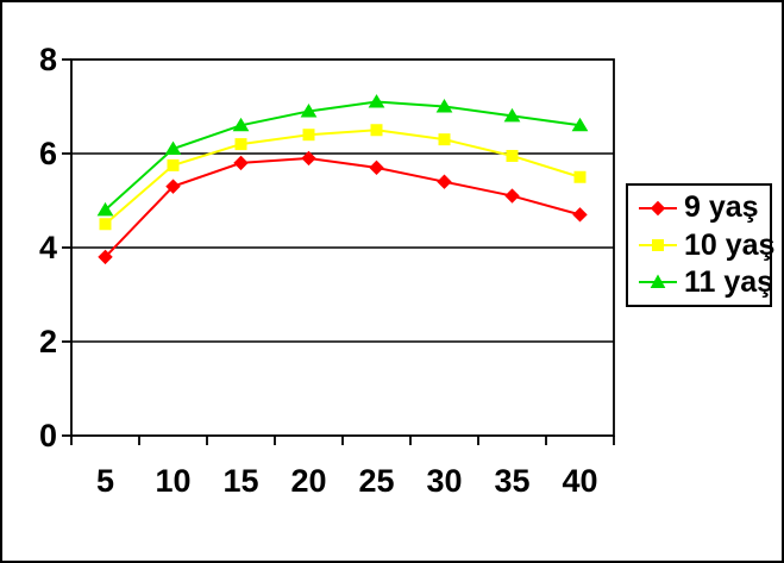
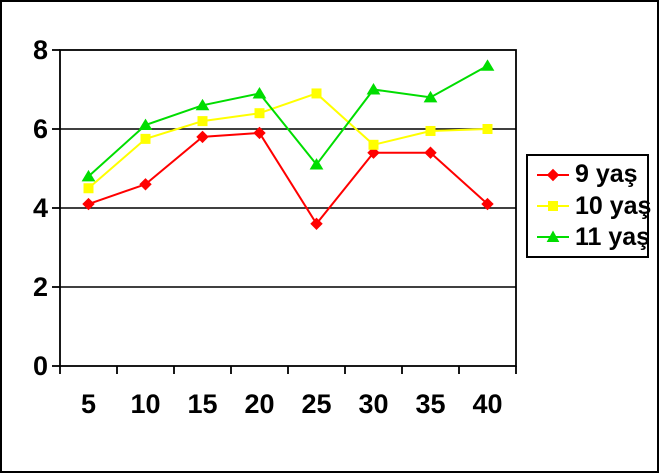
9 yaş/5: 3.8 -> 4.1
9 yaş/10: 5.3 -> 4.6
9 yaş/25: 5.7 -> 3.6
10 yaş/25: 6.5 -> 6.9
11 yaş/25: 7.1 -> 5.1
10 yaş/30: 6.3 -> 5.6
9 yaş/35: 5.1 -> 5.4
9 yaş/40: 4.7 -> 4.1
10 yaş/40: 5.5 -> 6.0
11 yaş/40: 6.6 -> 7.6
